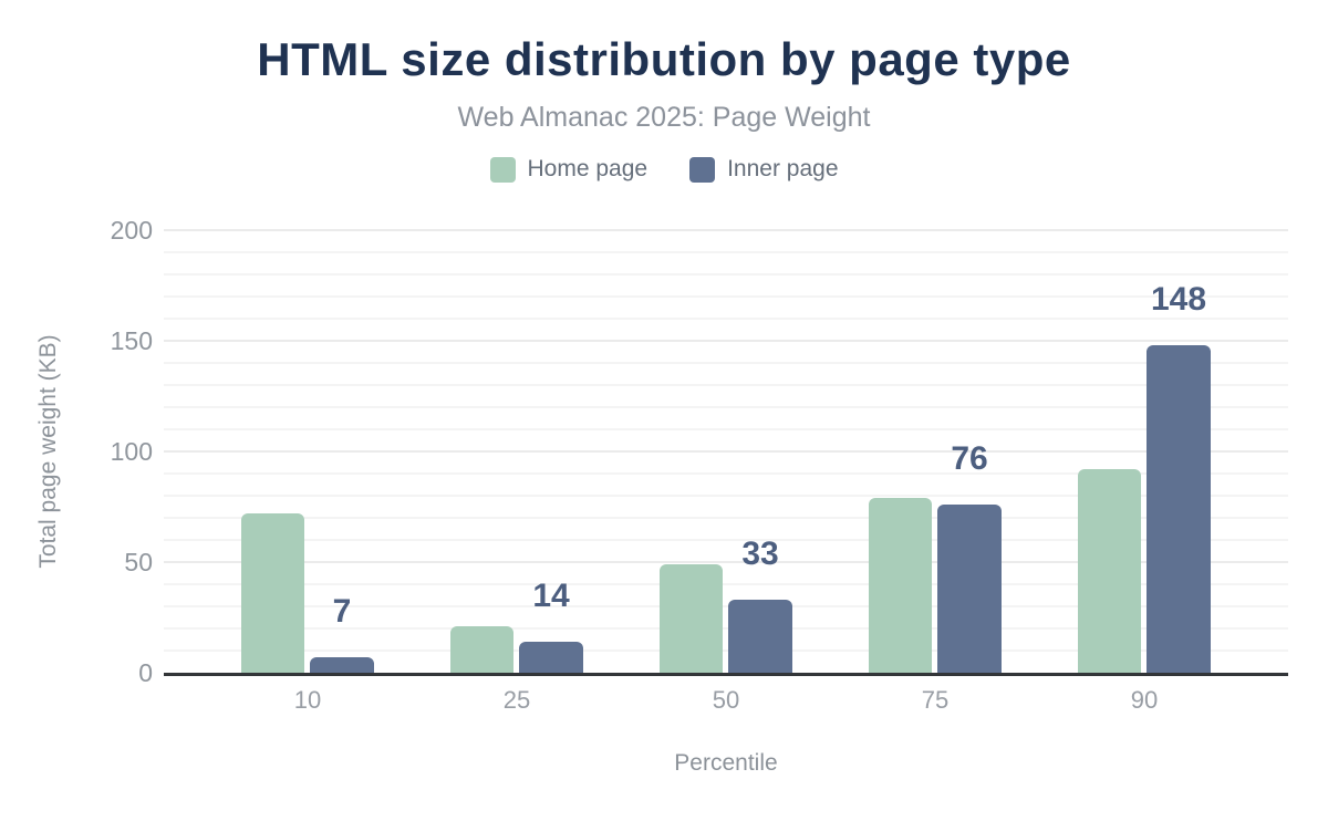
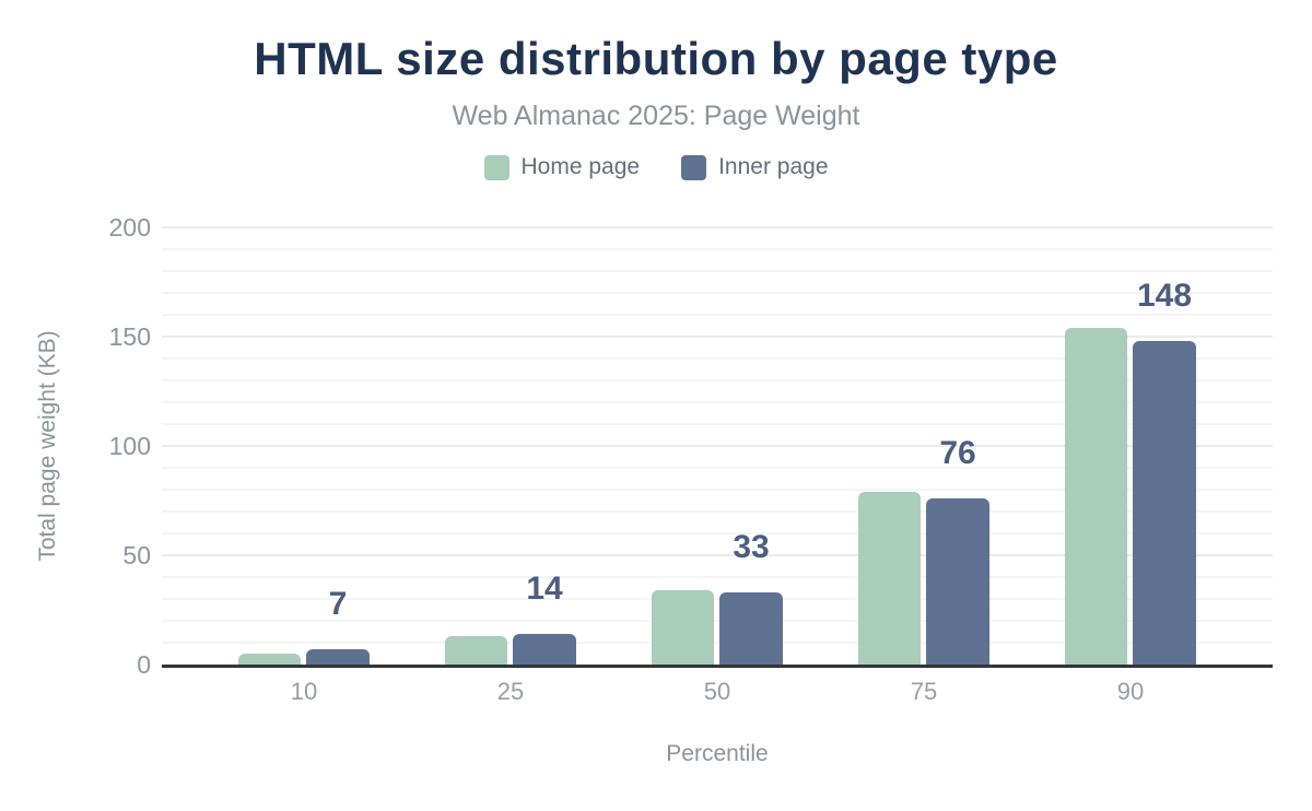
Home page/10: 72 -> 5
Home page/25: 21 -> 13
Home page/50: 49 -> 34
Home page/90: 92 -> 154
